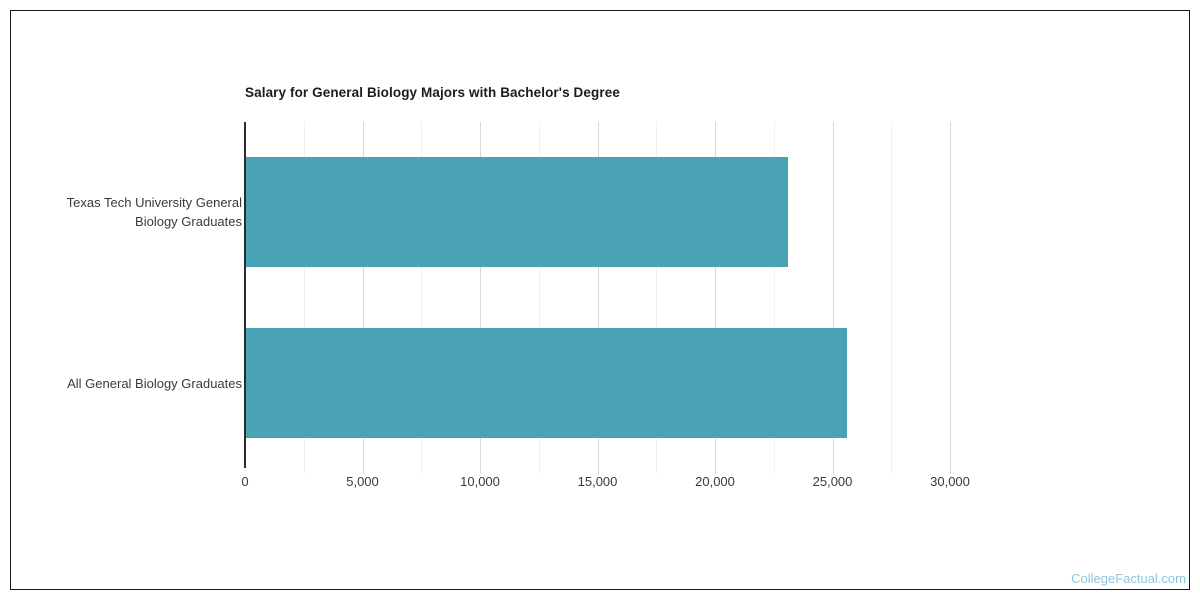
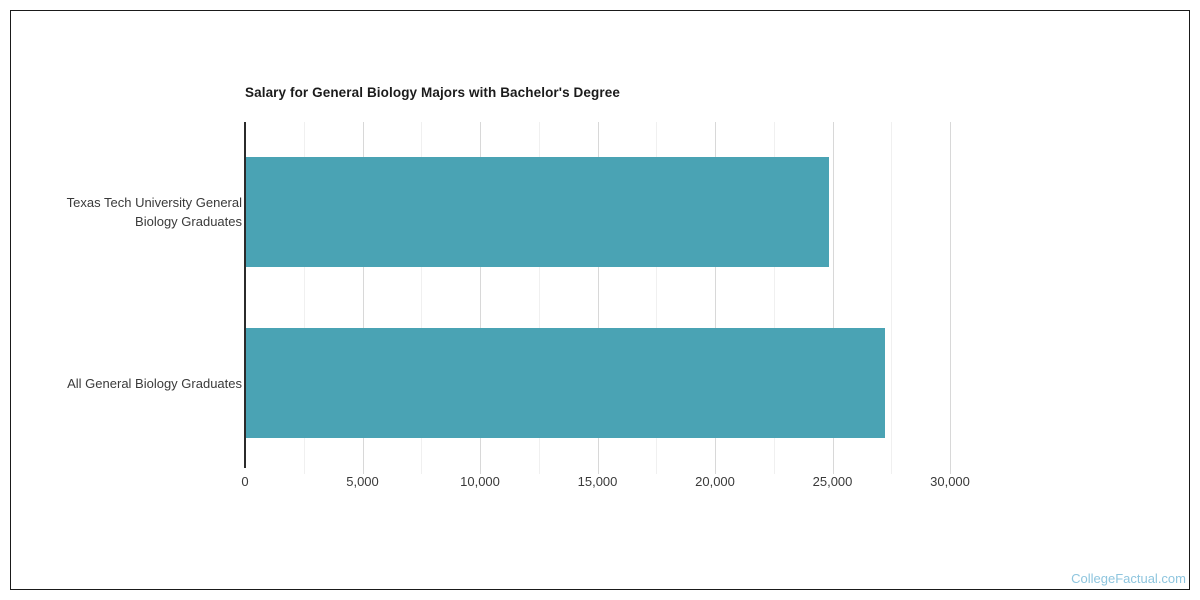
Texas Tech University General Biology Graduates: 23100 -> 24800
All General Biology Graduates: 25600 -> 27200
